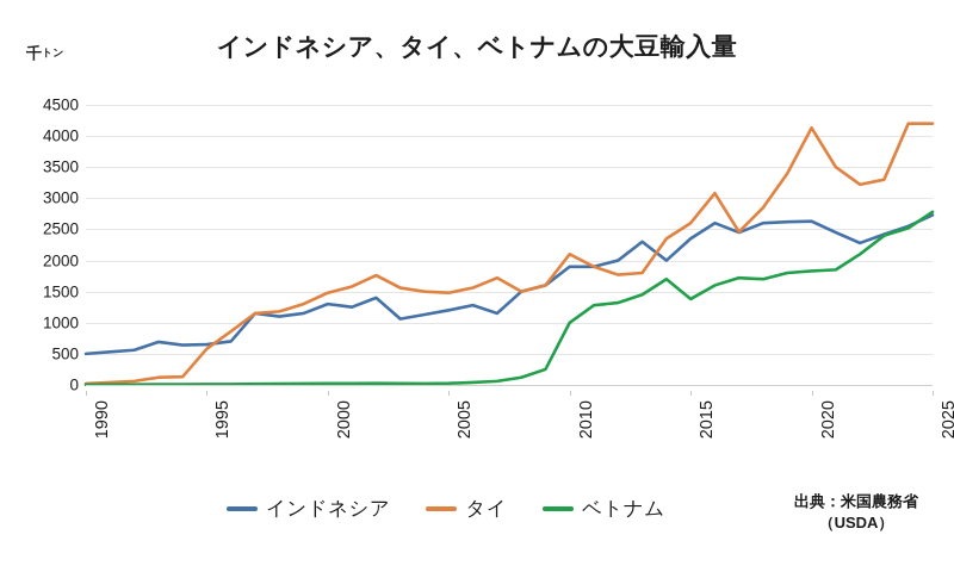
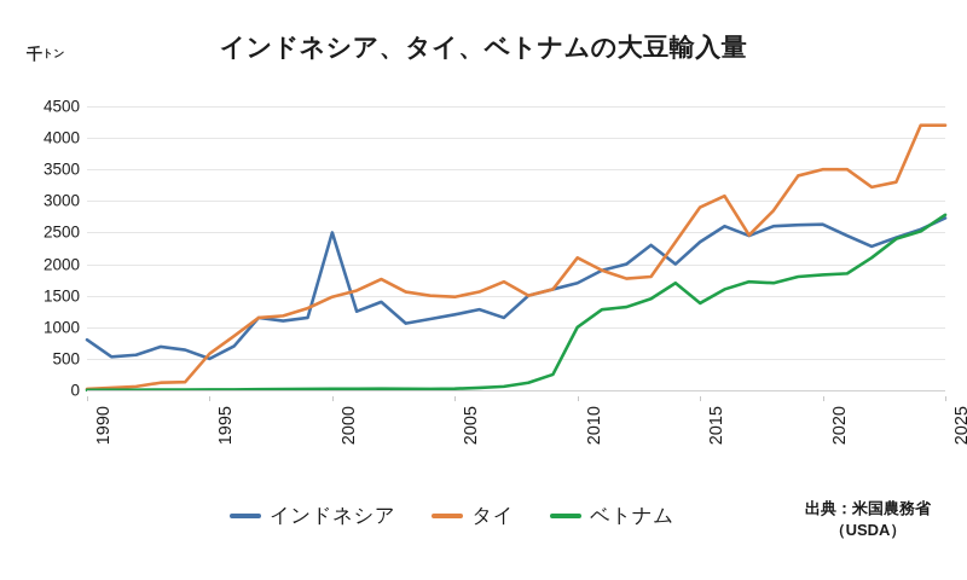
インドネシア/1990: 500 -> 800
インドネシア/1995: 600 -> 500
インドネシア/2000: 1300 -> 2500
インドネシア/2010: 1900 -> 1700
タイ/2015: 2600 -> 2900
タイ/2020: 4100 -> 3500
